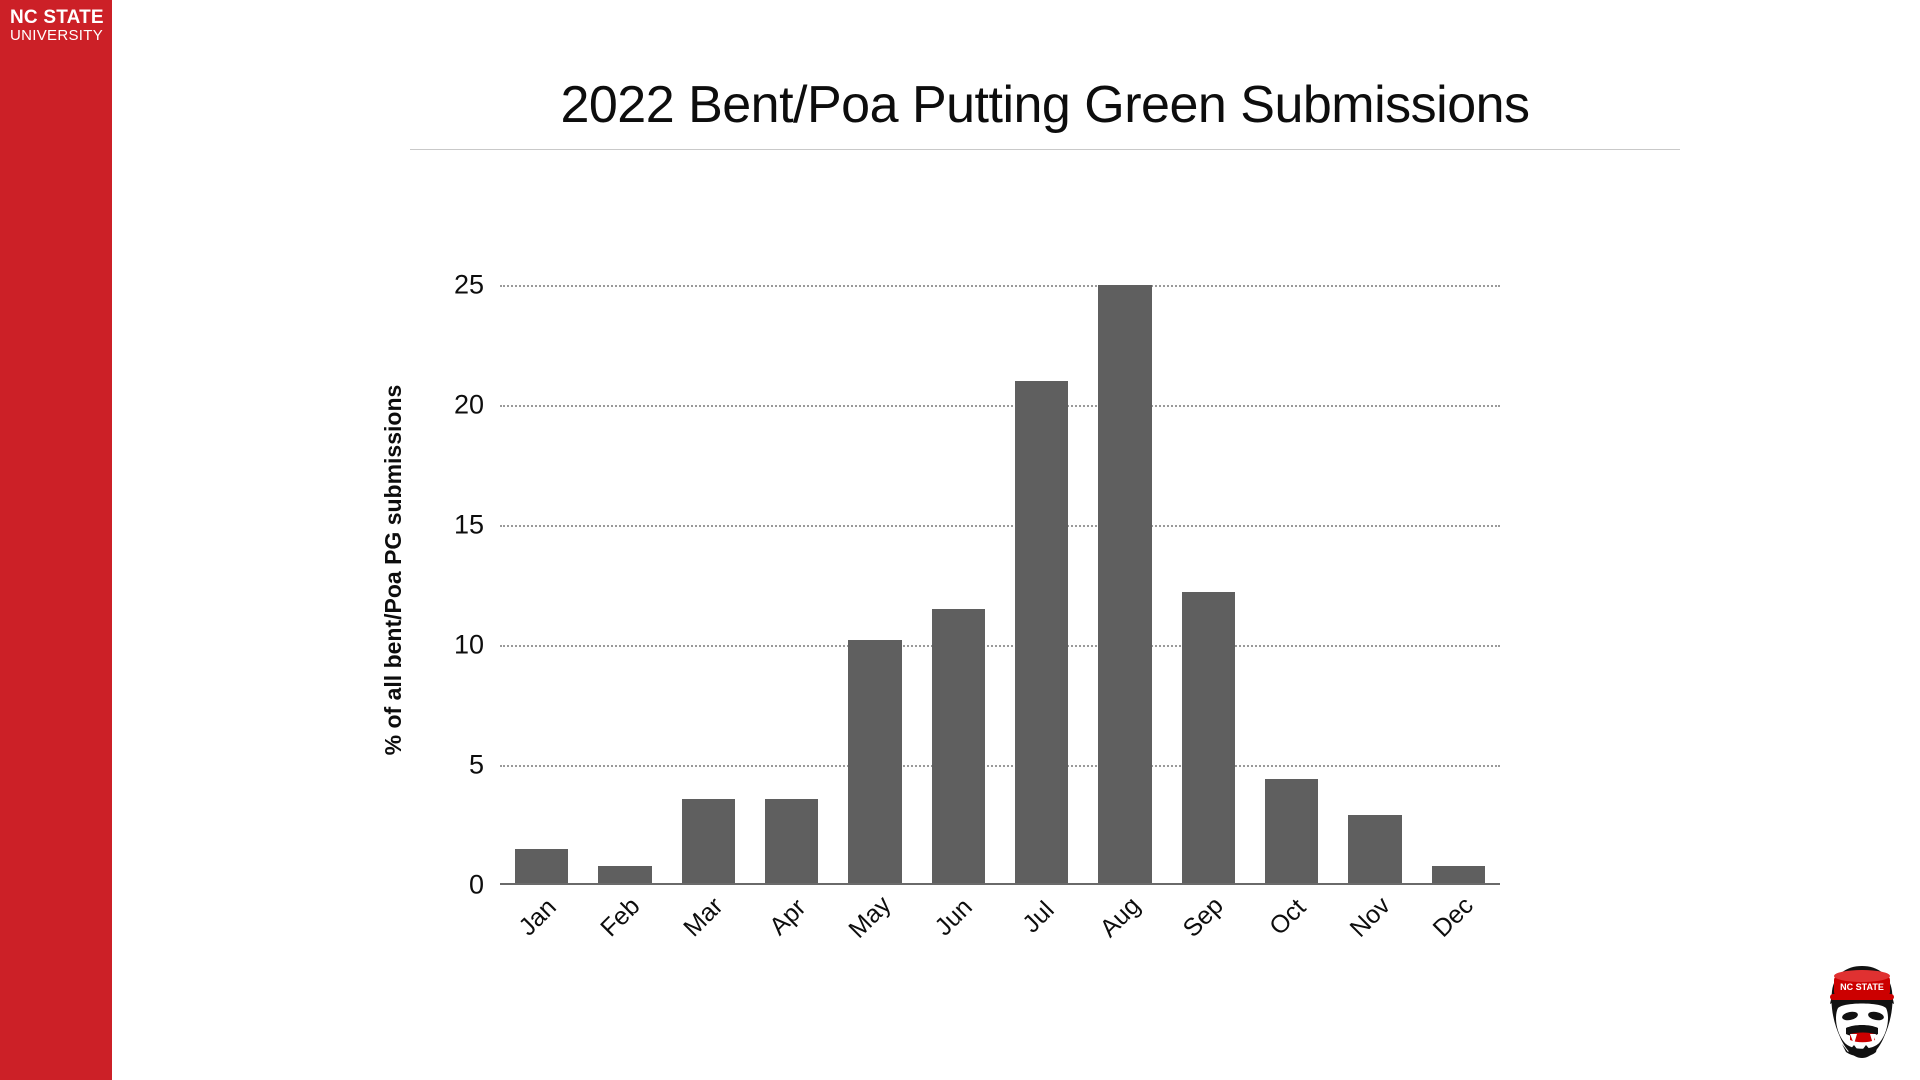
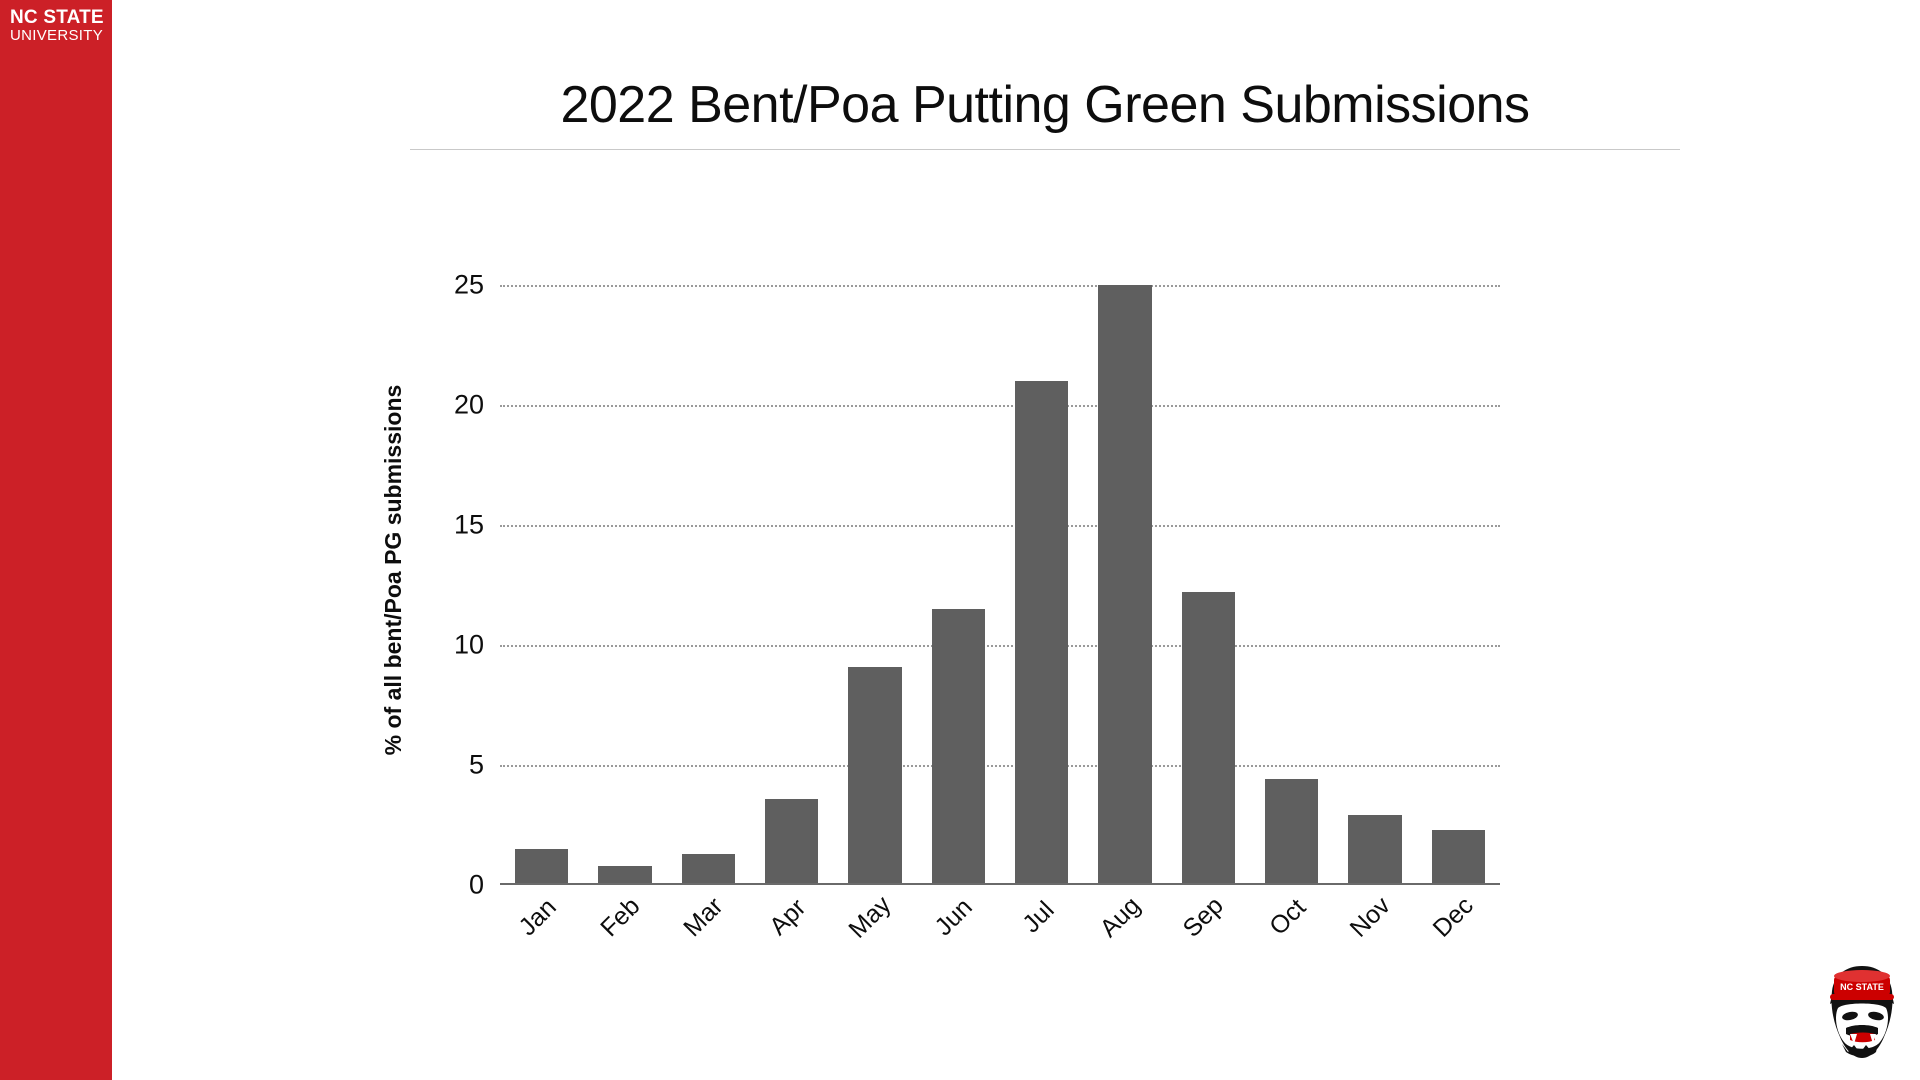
Mar: 3.6 -> 1.3
May: 10.2 -> 9.1
Dec: 0.8 -> 2.3
